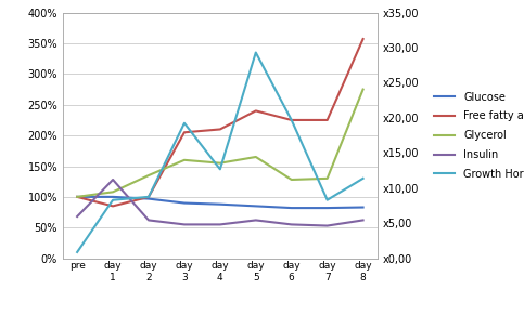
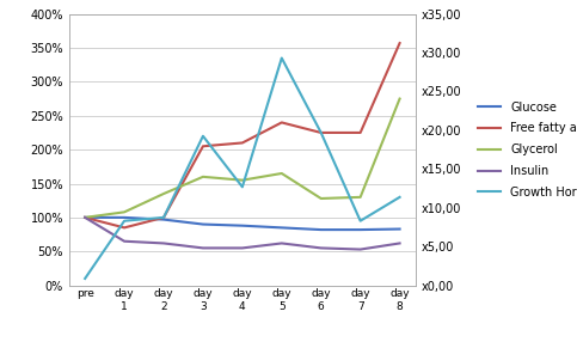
Insulin/pre: 68% -> 100%
Insulin/day 1: 128% -> 65%
